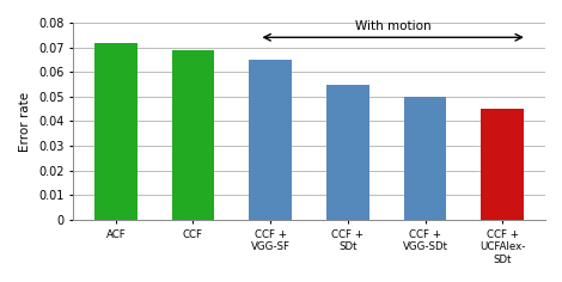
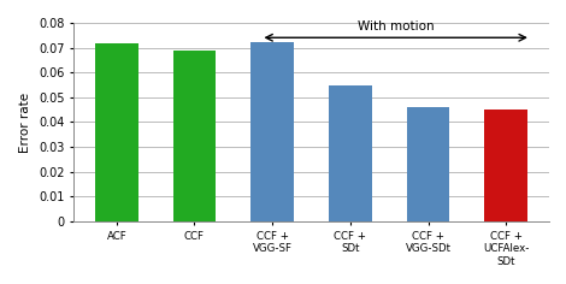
CCF + VGG-SF: 0.0650 -> 0.0720
CCF + VGG-SDt: 0.0500 -> 0.0460
